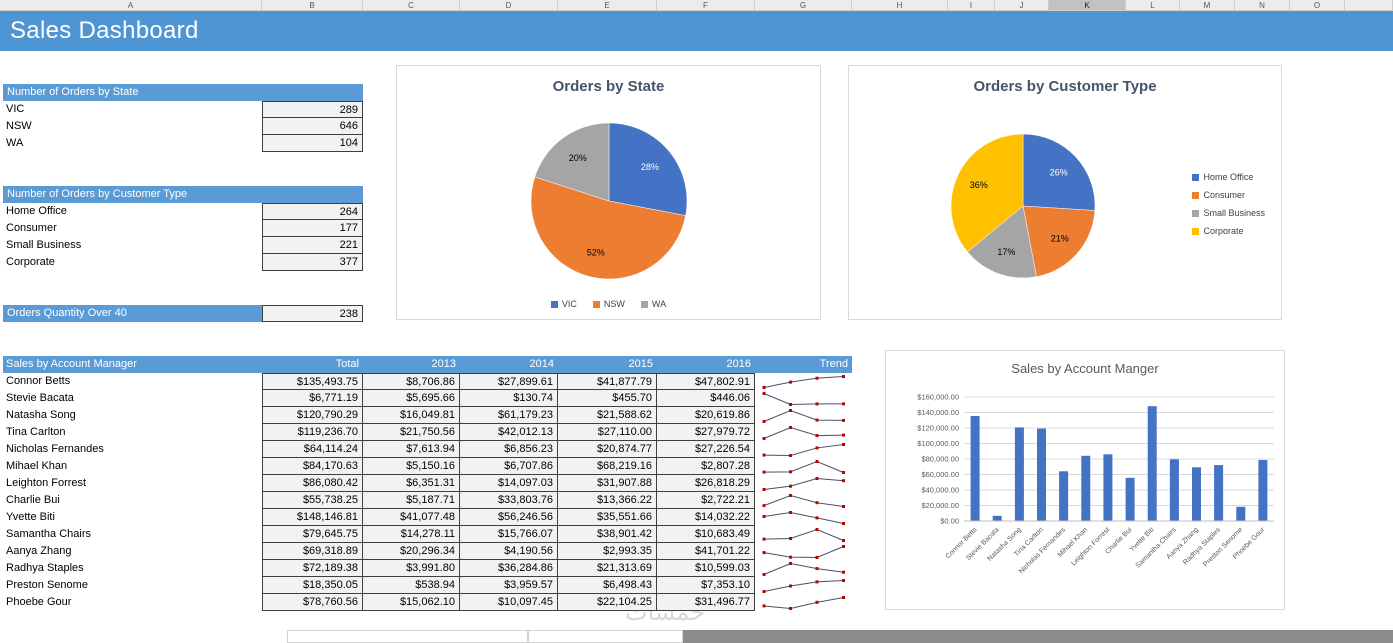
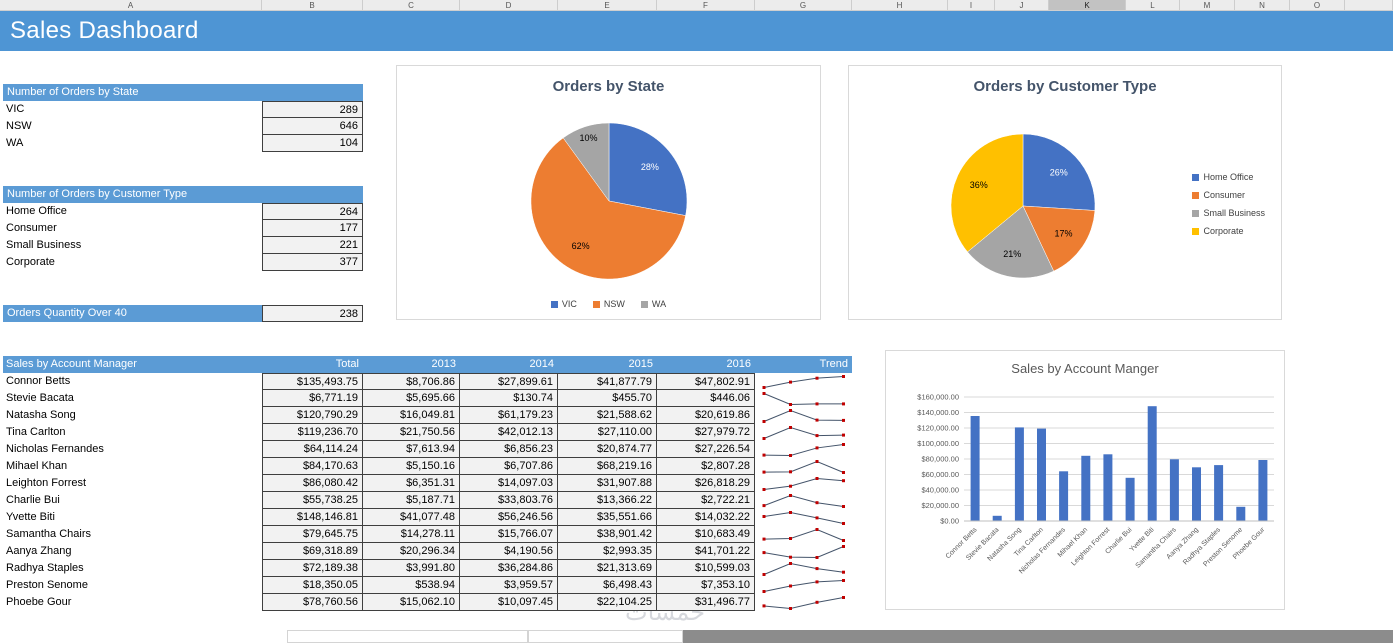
Orders by State/NSW: 52% -> 62%
Orders by State/WA: 20% -> 10%
Orders by Customer Type/Consumer: 21% -> 17%
Orders by Customer Type/Small Business: 17% -> 21%
